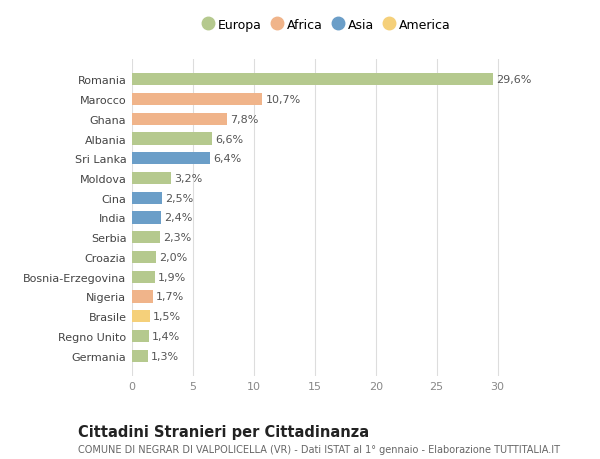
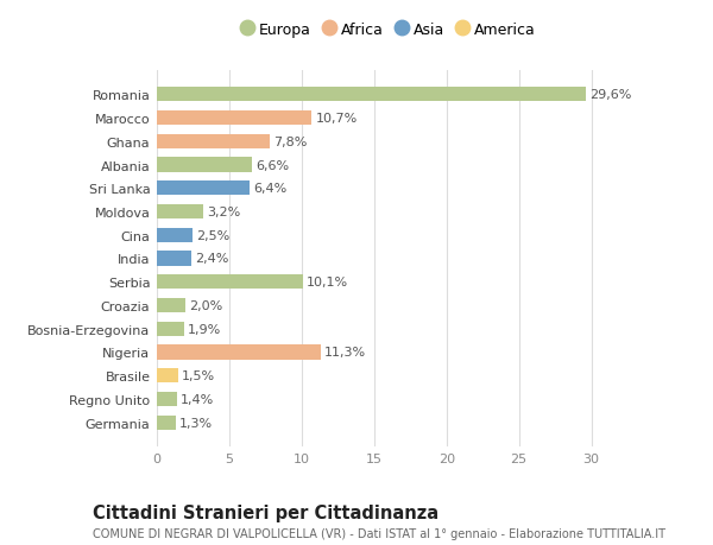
Serbia: 2,3% -> 10,1%
Nigeria: 1,7% -> 11,3%
